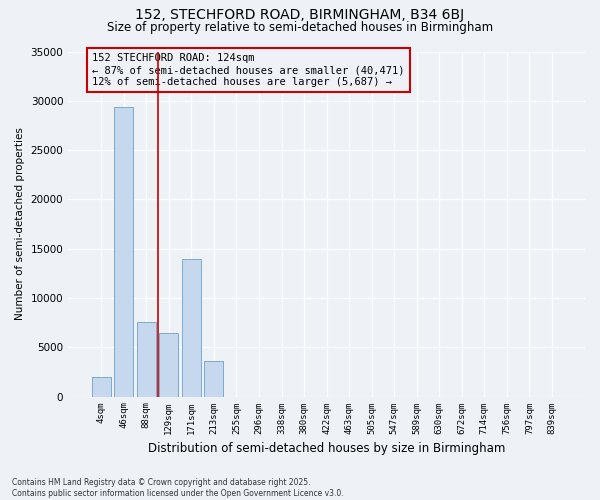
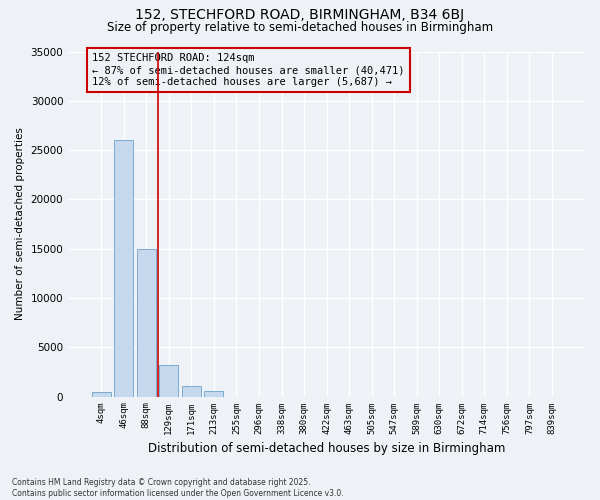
4sqm: 2000 -> 500
46sqm: 29400 -> 26000
88sqm: 7600 -> 15000
129sqm: 6400 -> 3200
171sqm: 14000 -> 1100
213sqm: 3600 -> 600
